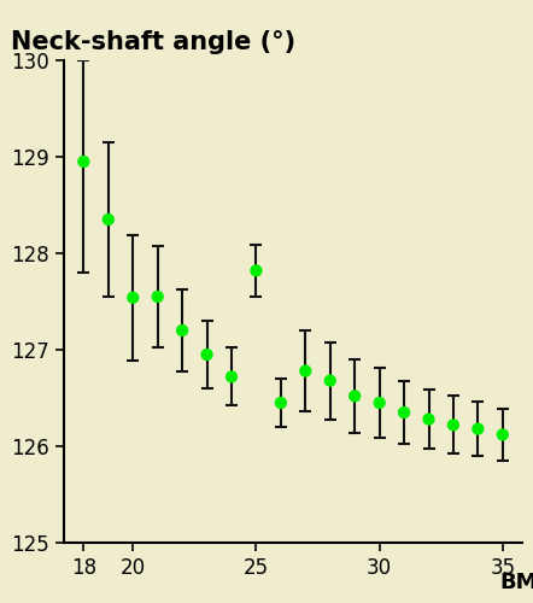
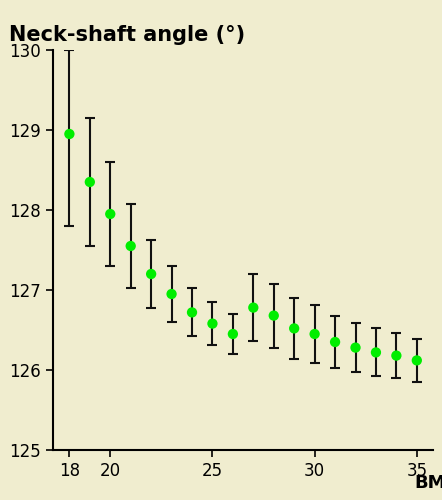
20: 127.54 -> 127.95
25: 127.82 -> 126.58
